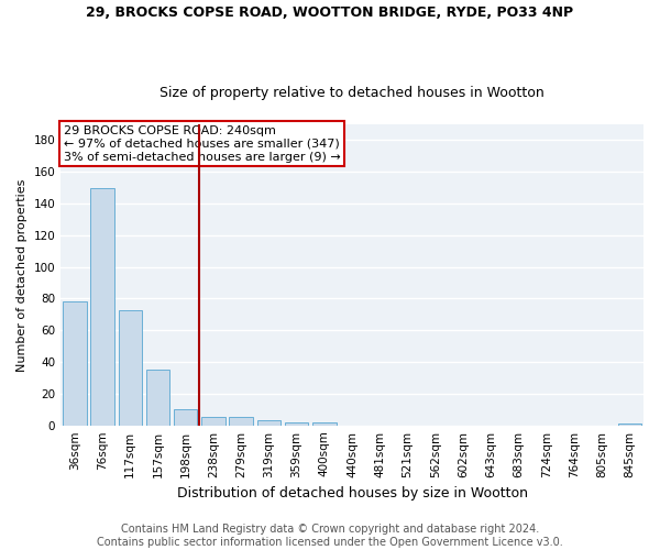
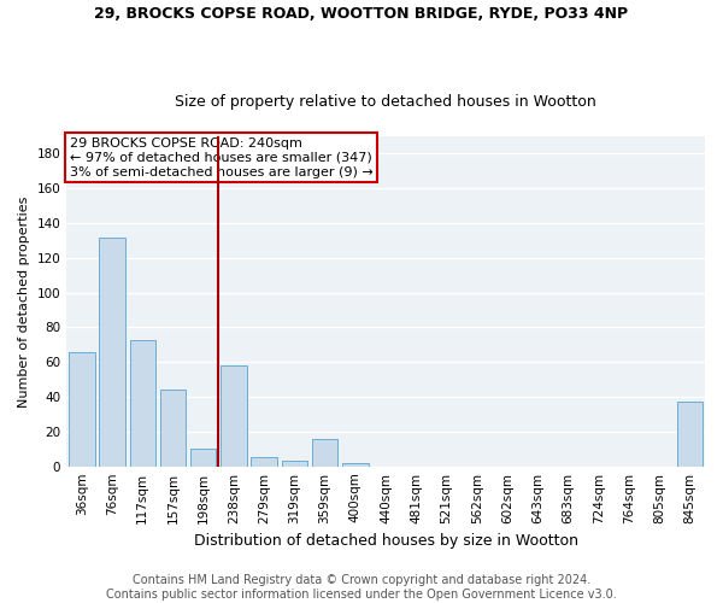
36sqm: 78 -> 66
76sqm: 150 -> 132
157sqm: 35 -> 44
238sqm: 5 -> 58
359sqm: 2 -> 16
845sqm: 1 -> 37
